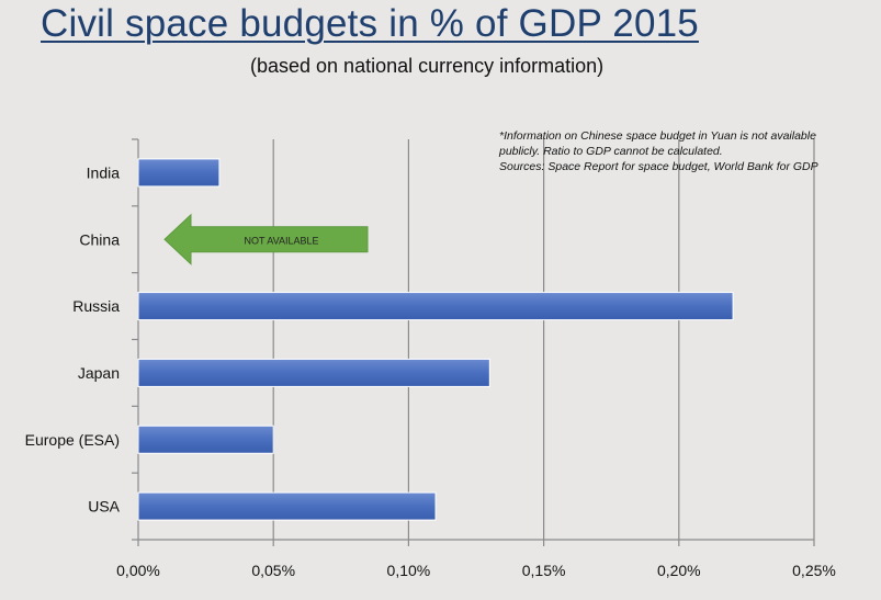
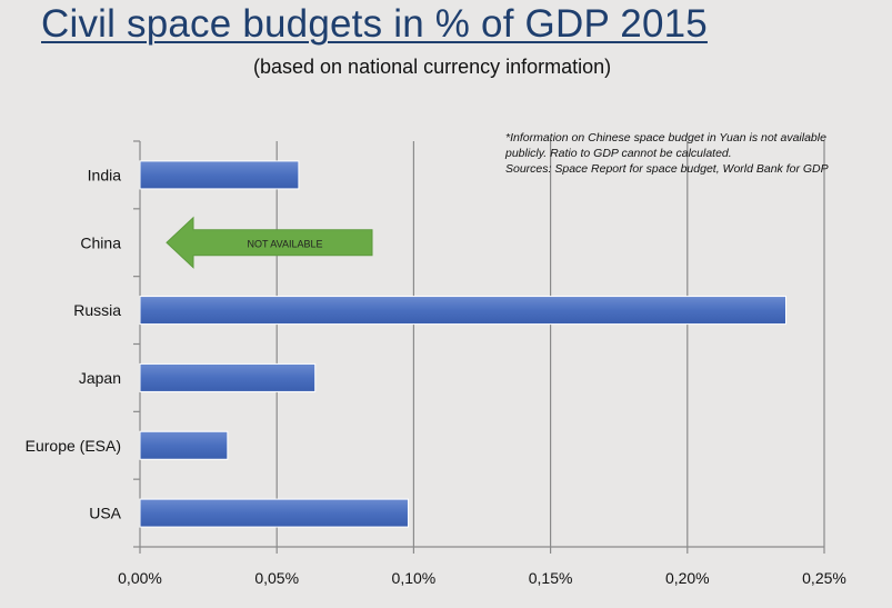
India: 0,03% -> 0,06%
Russia: 0,22% -> 0,24%
Japan: 0,13% -> 0,06%
Europe (ESA): 0,05% -> 0,03%
USA: 0,11% -> 0,10%
